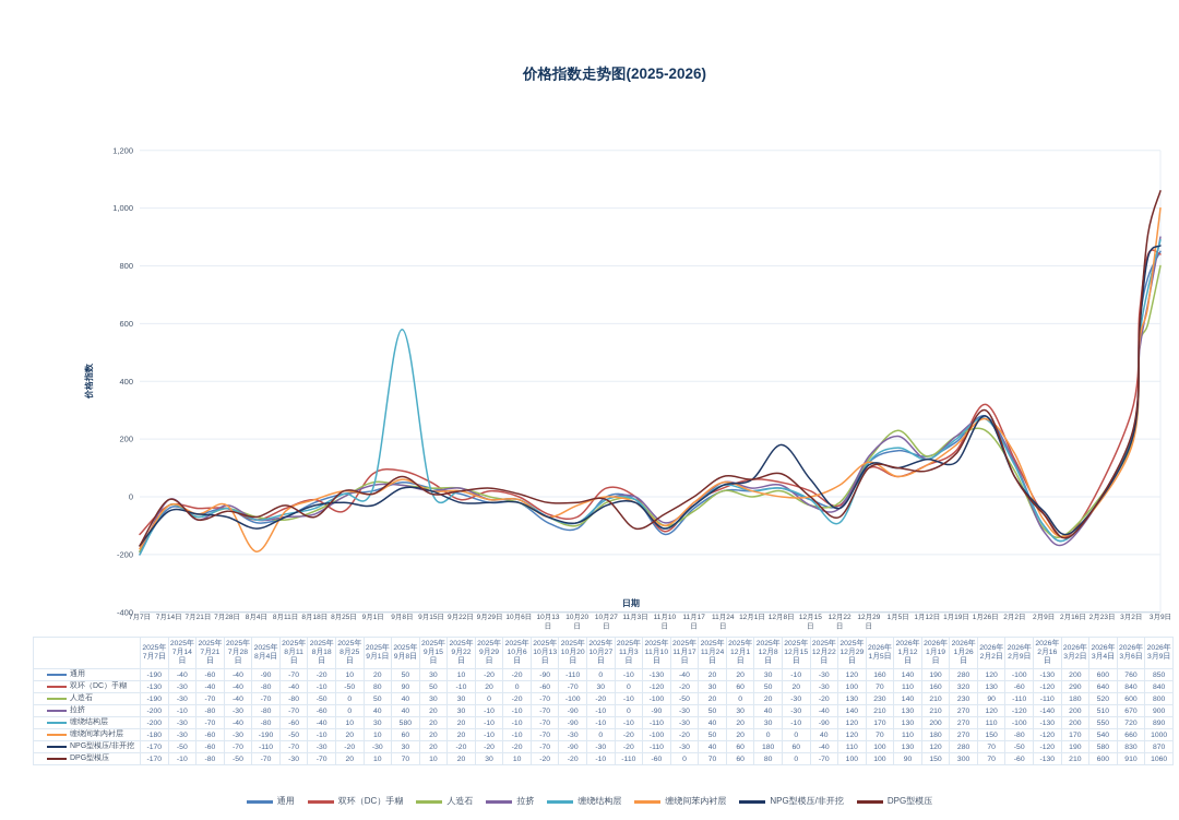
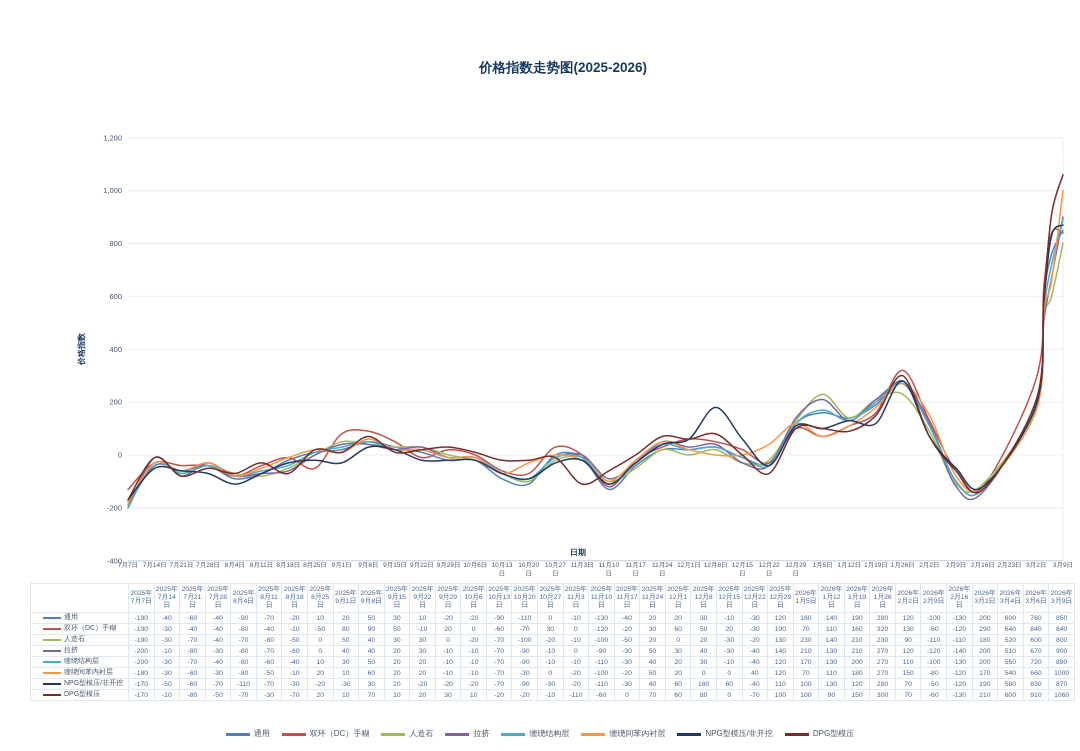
缠绕间苯内衬层/2025年8月4日: -190 -> -80
缠绕结构层/2025年9月8日: 580 -> 50
缠绕结构层/2025年12月22日: -90 -> -40
